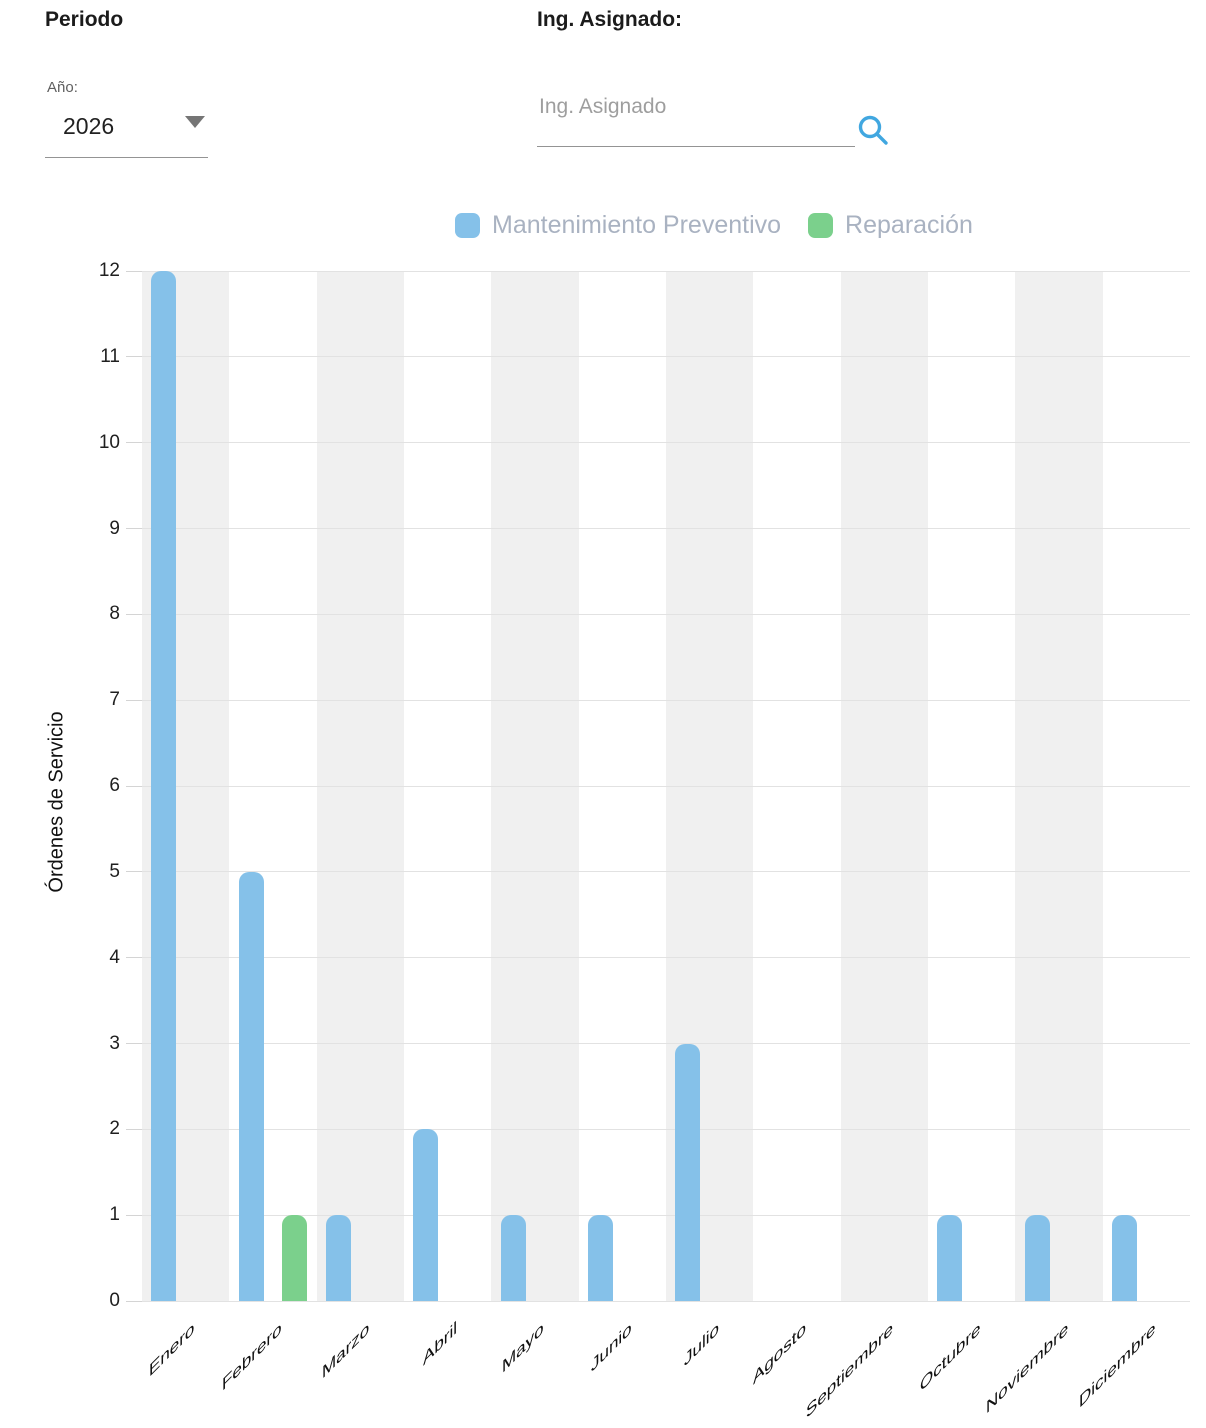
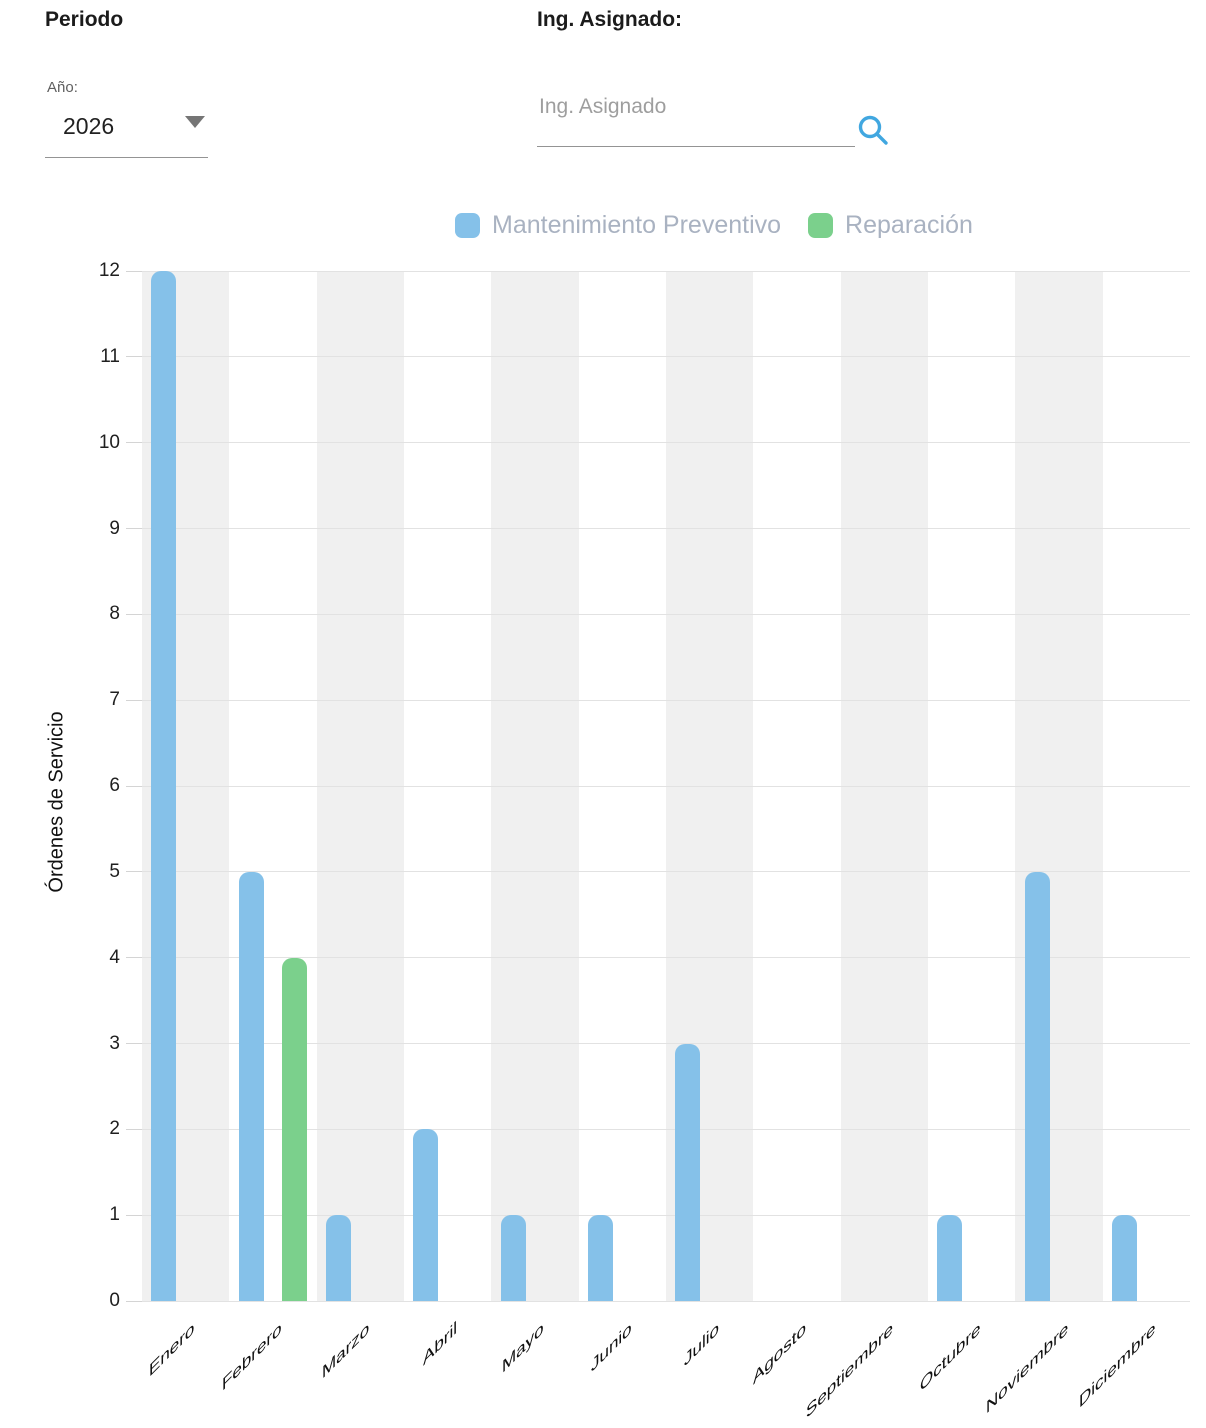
Reparación/Febrero: 1 -> 4
Mantenimiento Preventivo/Noviembre: 1 -> 5
